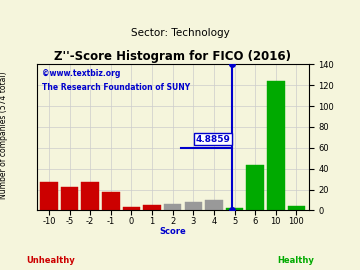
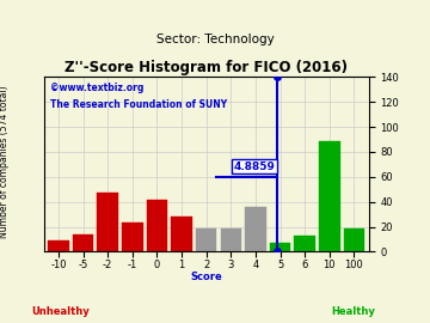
-10: 27 -> 9
-5: 22 -> 14
-2: 27 -> 47
-1: 18 -> 23
0: 3 -> 42
1: 5 -> 28
2: 6 -> 19
3: 8 -> 19
4: 10 -> 36
5: 2 -> 7
6: 44 -> 13
10: 124 -> 89
100: 4 -> 19
